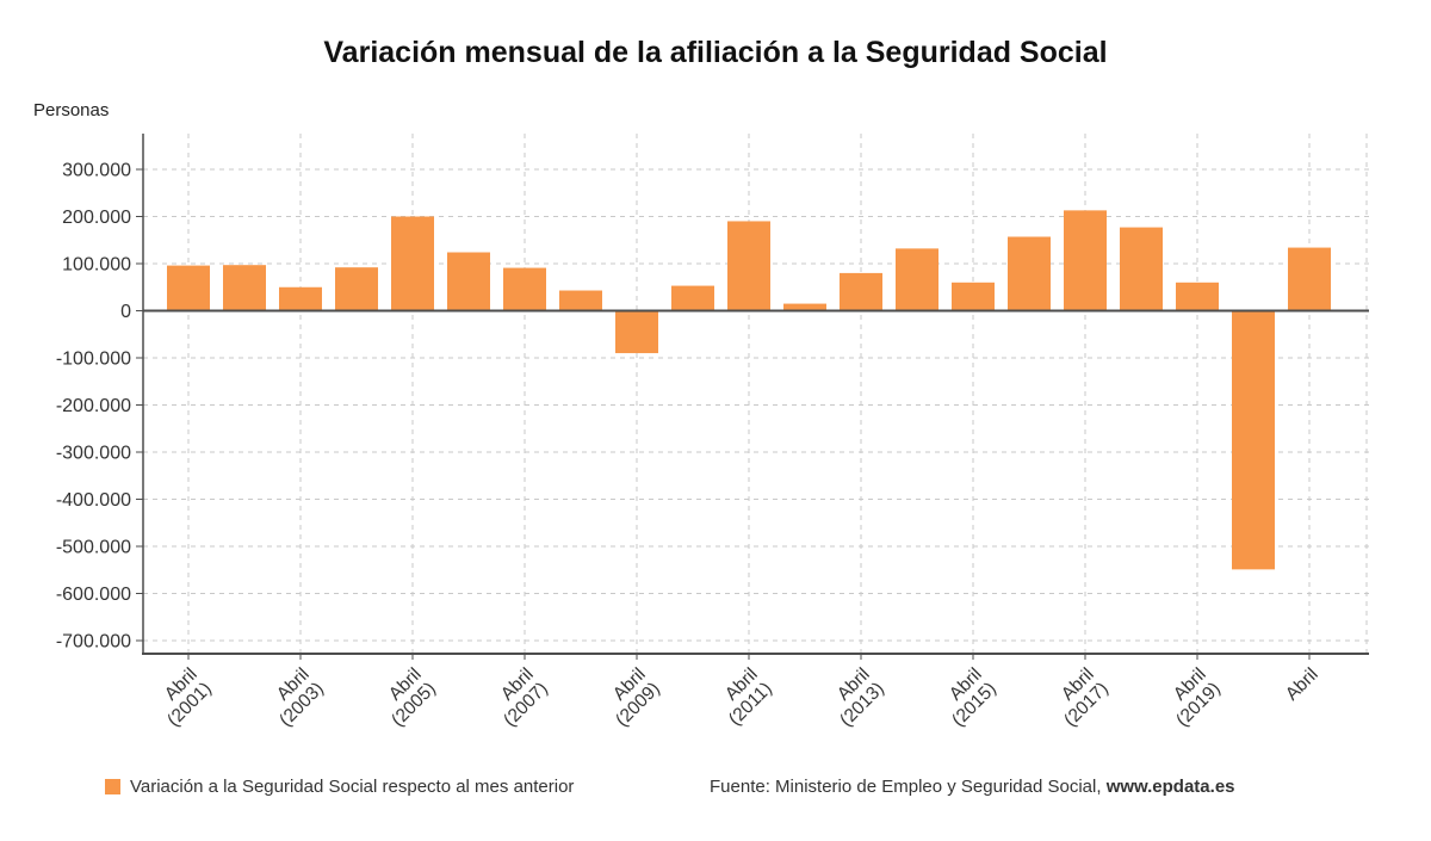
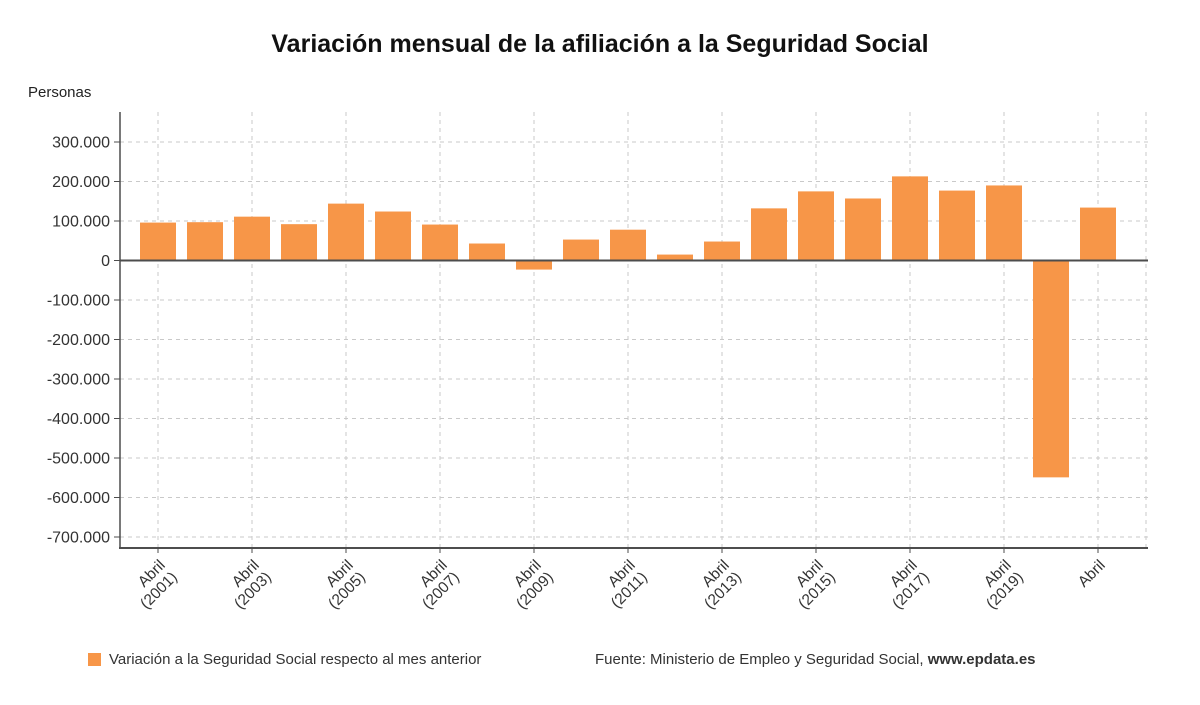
Abril (2003): 50000 -> 110000
Abril (2005): 200000 -> 140000
Abril (2009): -90000 -> -20000
Abril (2011): 190000 -> 80000
Abril (2013): 80000 -> 50000
Abril (2015): 60000 -> 180000
Abril (2019): 60000 -> 190000
